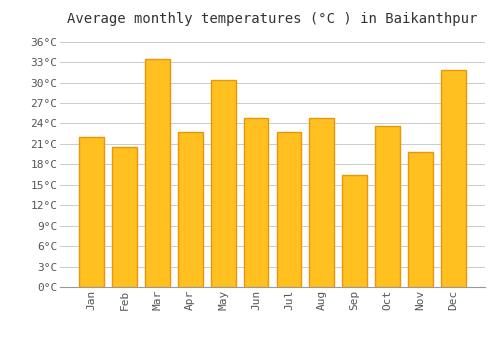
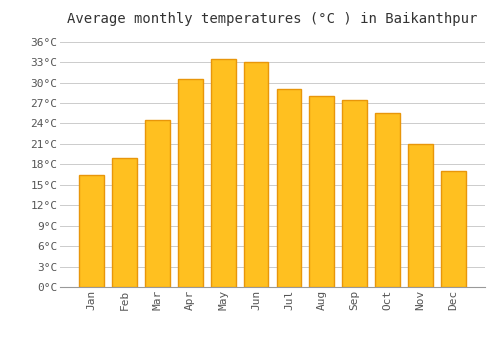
Jan: 22.0°C -> 16.5°C
Feb: 20.6°C -> 19.0°C
Mar: 33.4°C -> 24.5°C
Apr: 22.8°C -> 30.5°C
May: 30.4°C -> 33.5°C
Jun: 24.8°C -> 33.0°C
Jul: 22.8°C -> 29.0°C
Aug: 24.8°C -> 28.0°C
Sep: 16.4°C -> 27.5°C
Oct: 23.6°C -> 25.5°C
Nov: 19.8°C -> 21.0°C
Dec: 31.8°C -> 17.0°C
